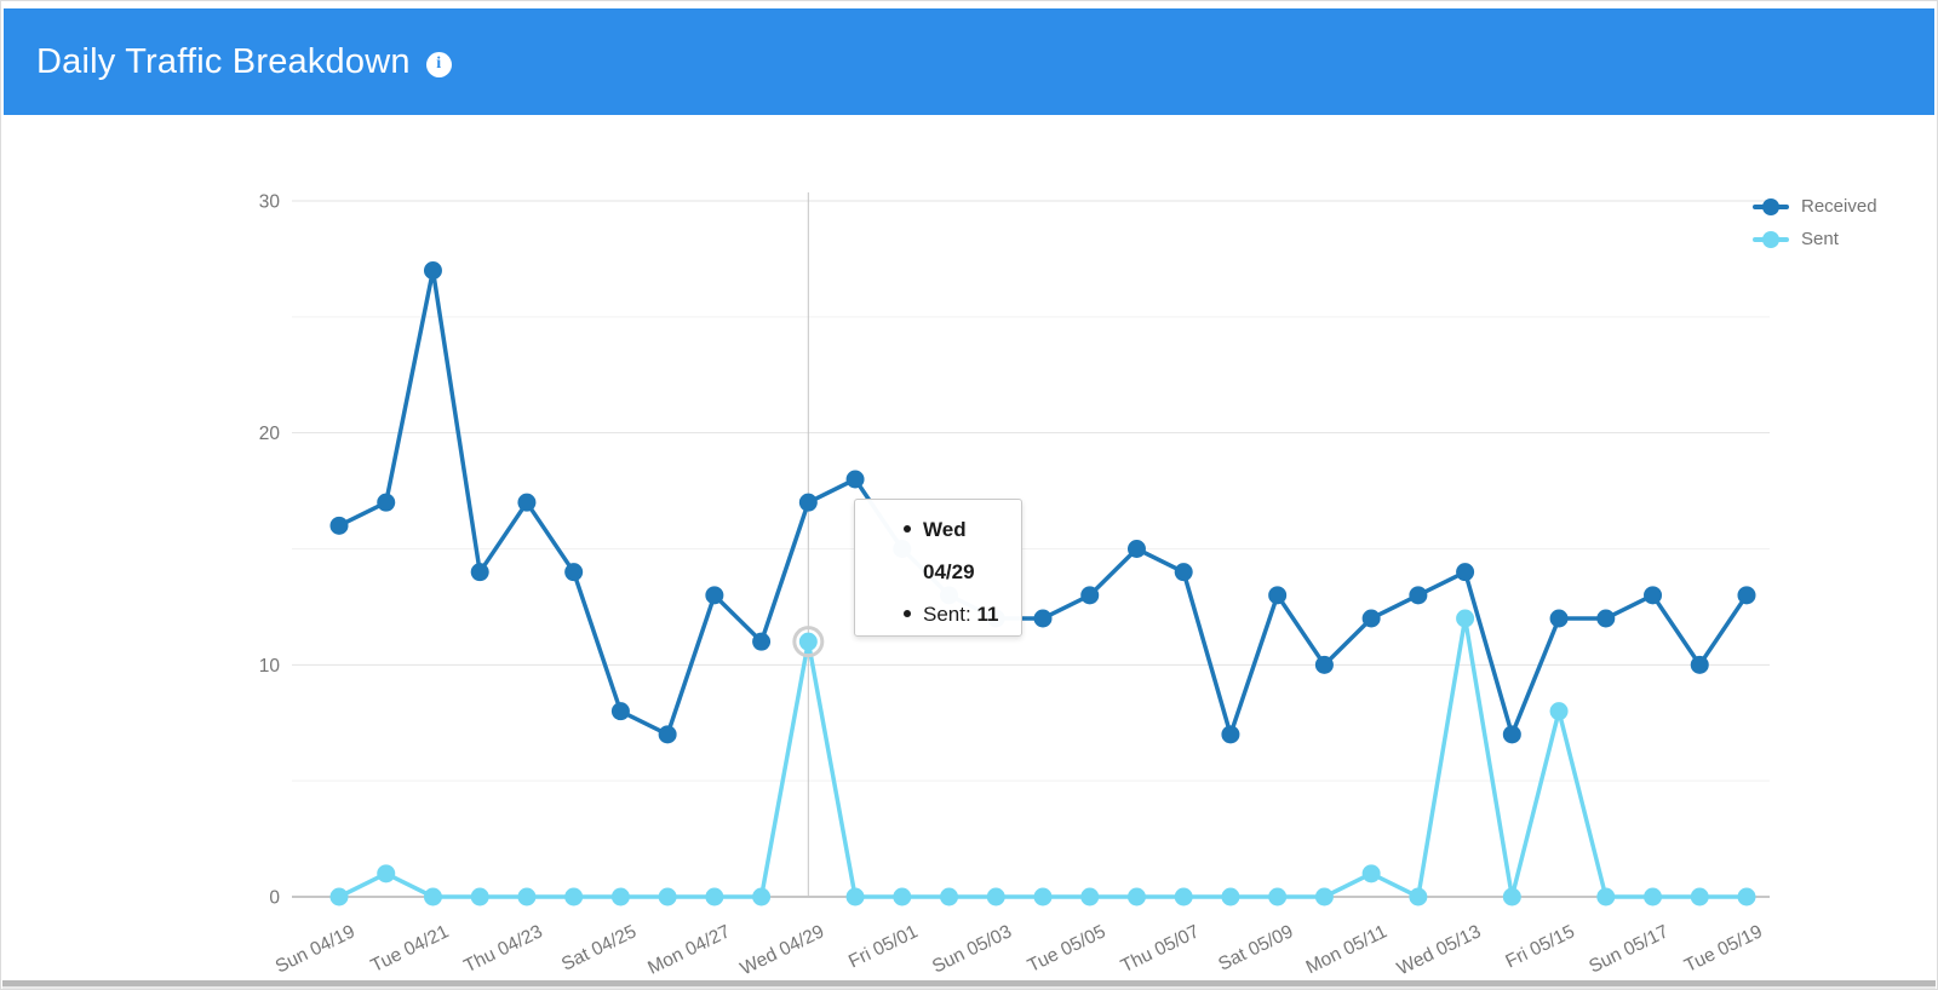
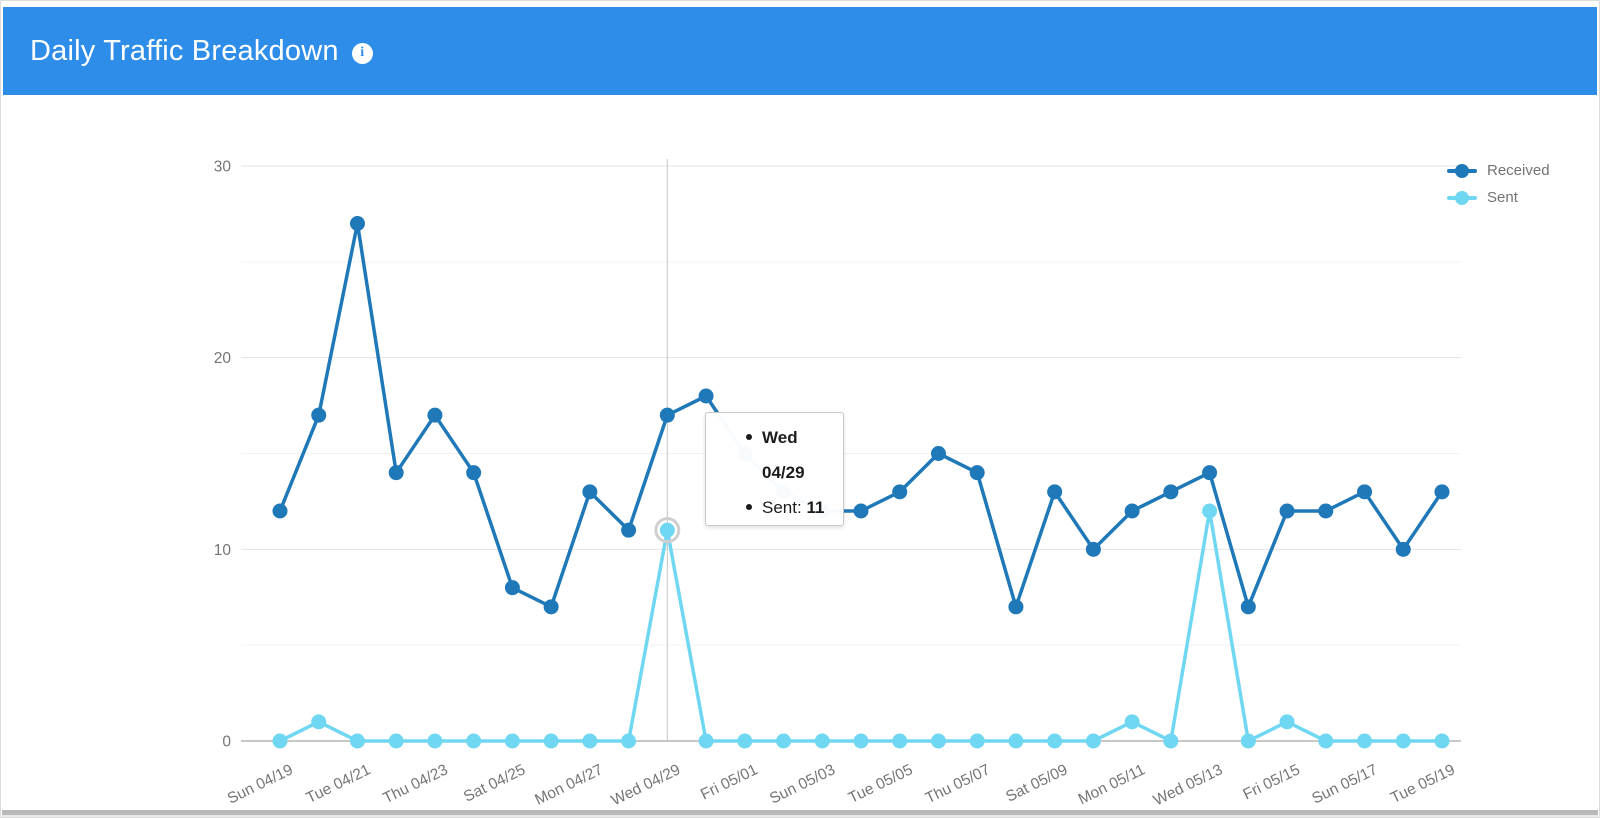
Received/Sun 04/19: 16 -> 12
Sent/Fri 05/15: 8 -> 1
